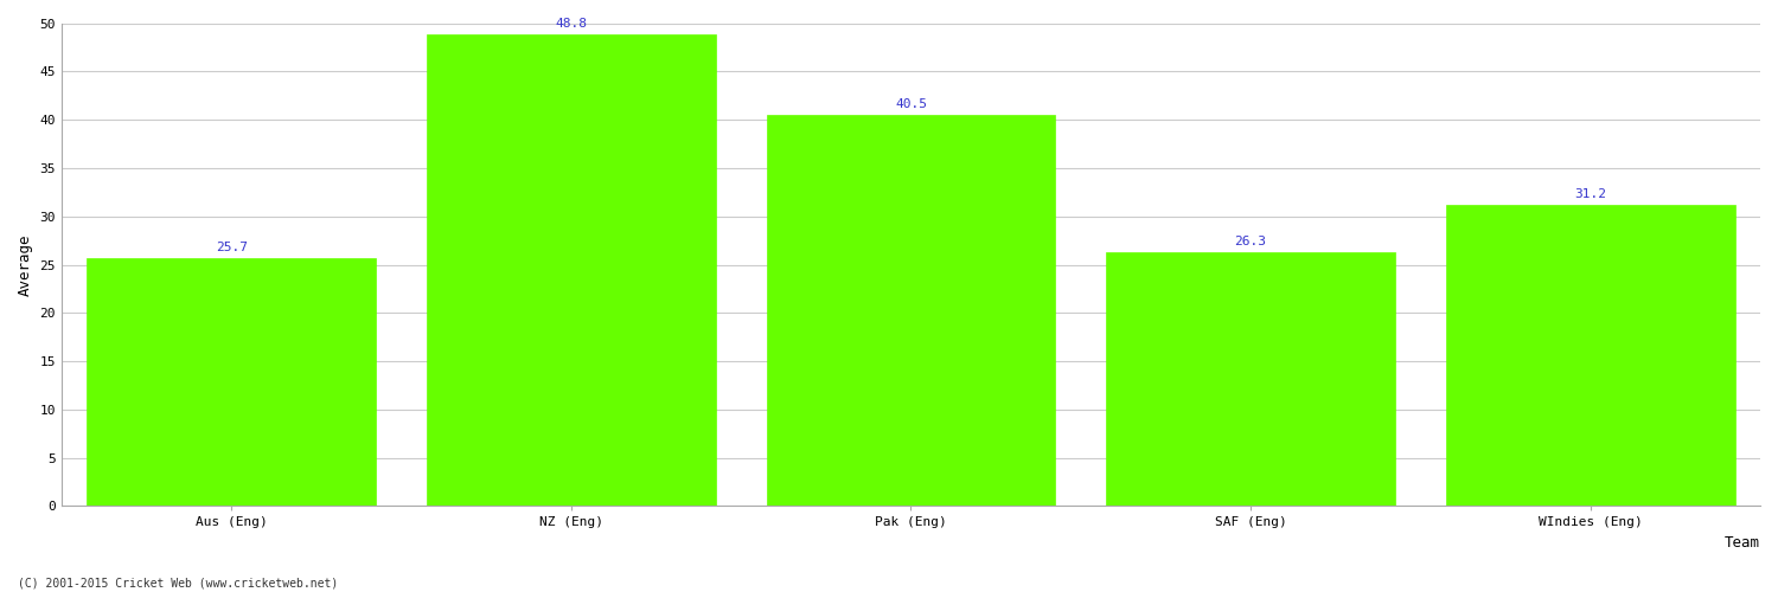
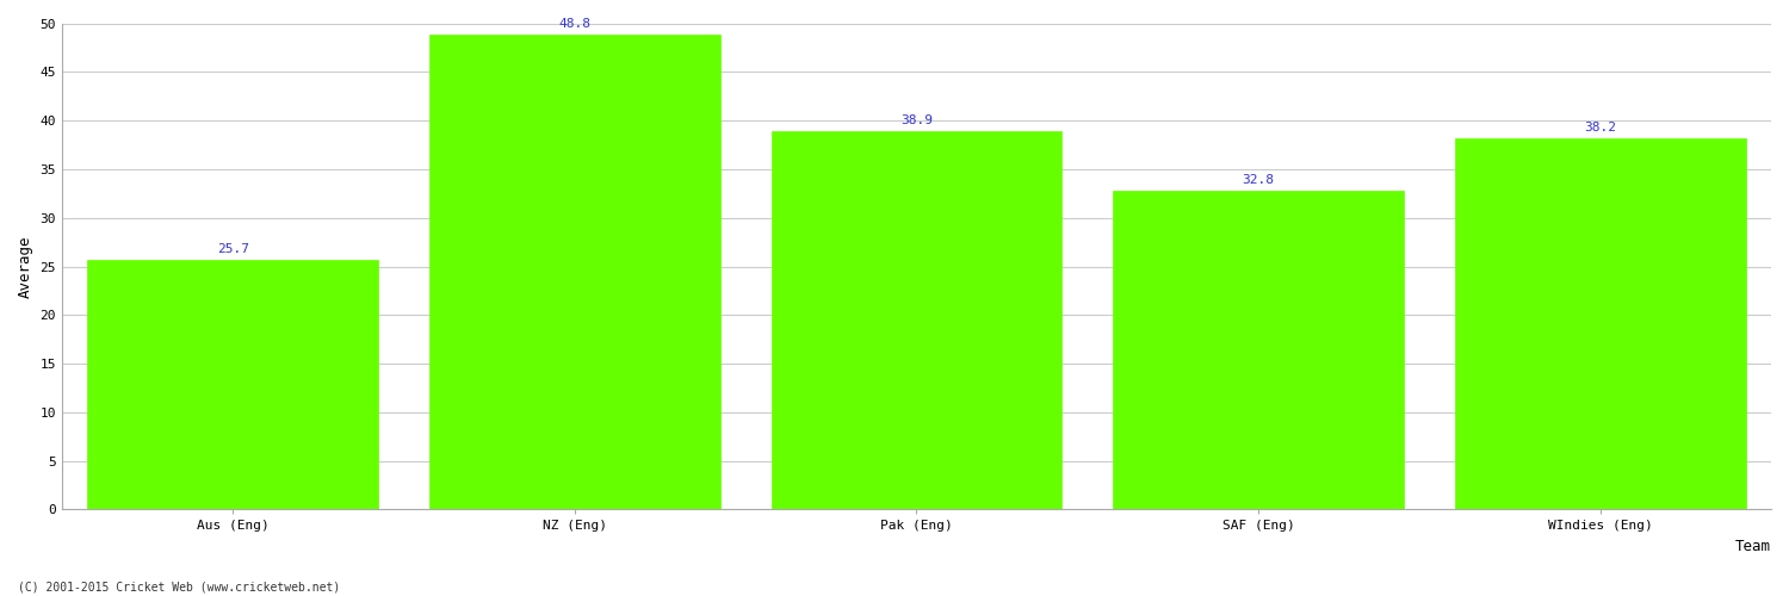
Pak (Eng): 40.5 -> 38.9
SAF (Eng): 26.3 -> 32.8
WIndies (Eng): 31.2 -> 38.2
